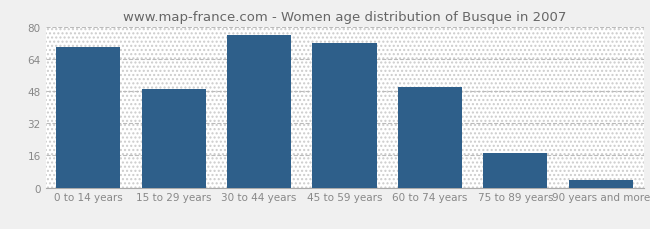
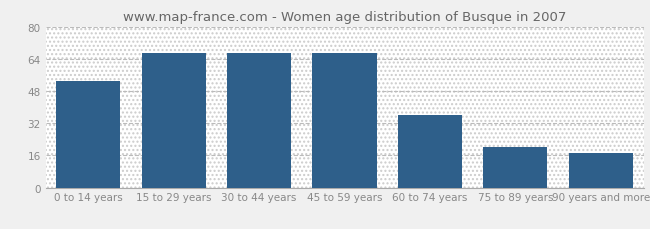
0 to 14 years: 70 -> 53
15 to 29 years: 49 -> 67
30 to 44 years: 76 -> 67
45 to 59 years: 72 -> 67
60 to 74 years: 50 -> 36
75 to 89 years: 17 -> 20
90 years and more: 4 -> 17
